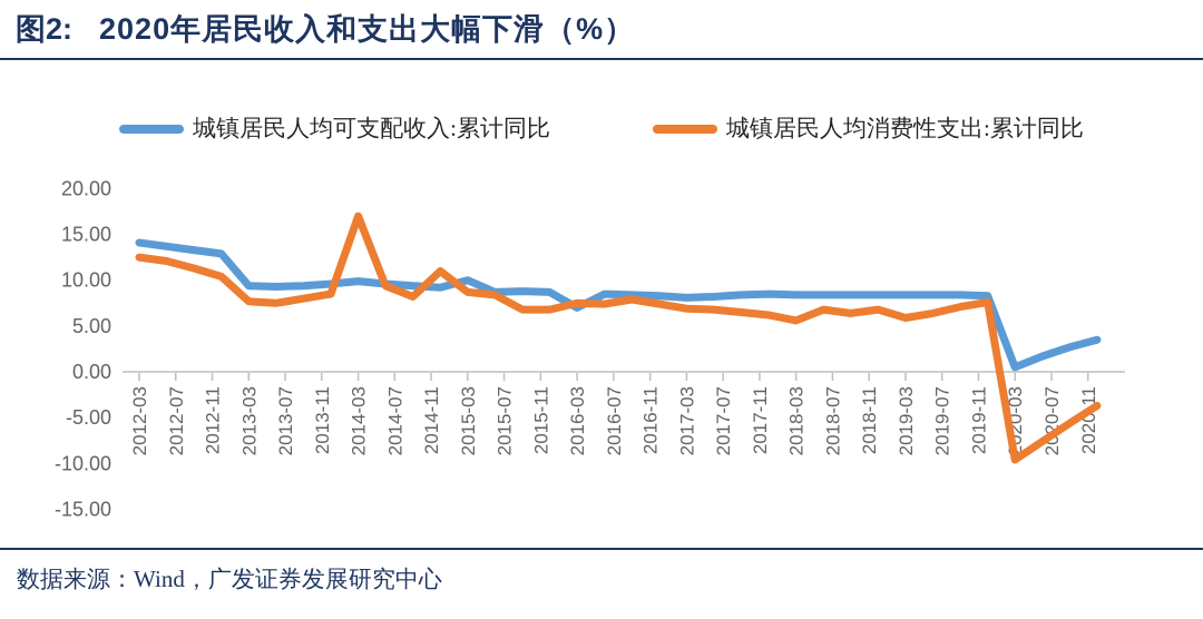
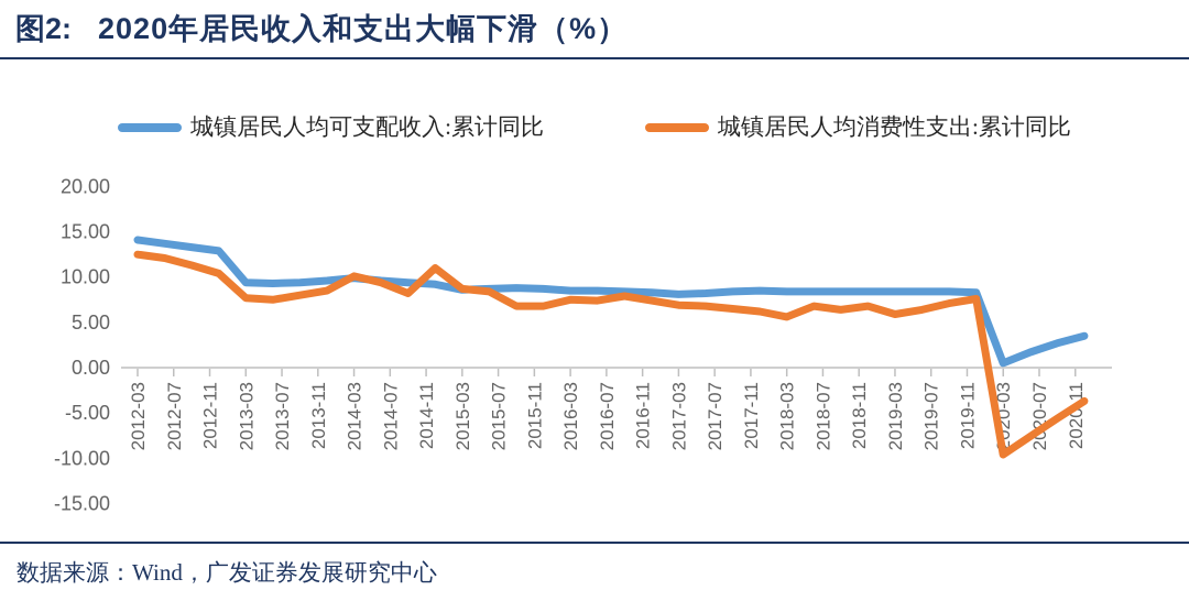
城镇居民人均消费性支出:累计同比/2014-03: 17 -> 10
城镇居民人均可支配收入:累计同比/2015-03: 10 -> 9
城镇居民人均可支配收入:累计同比/2016-03: 7 -> 8
